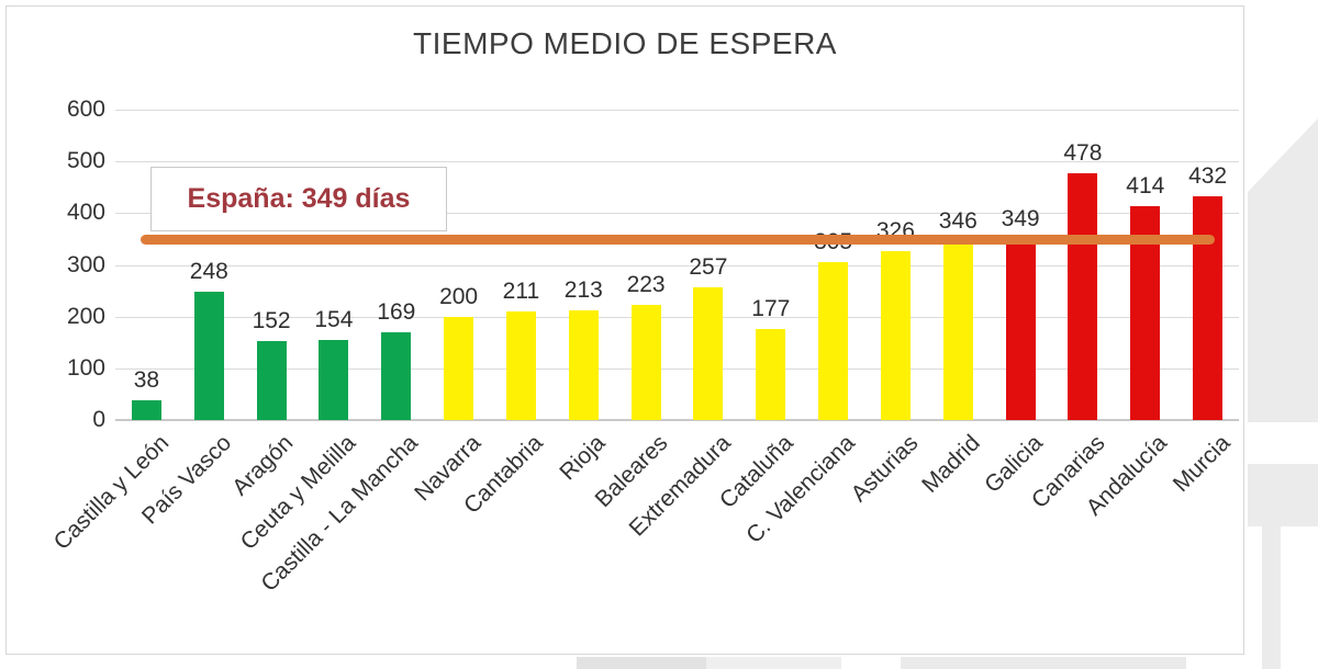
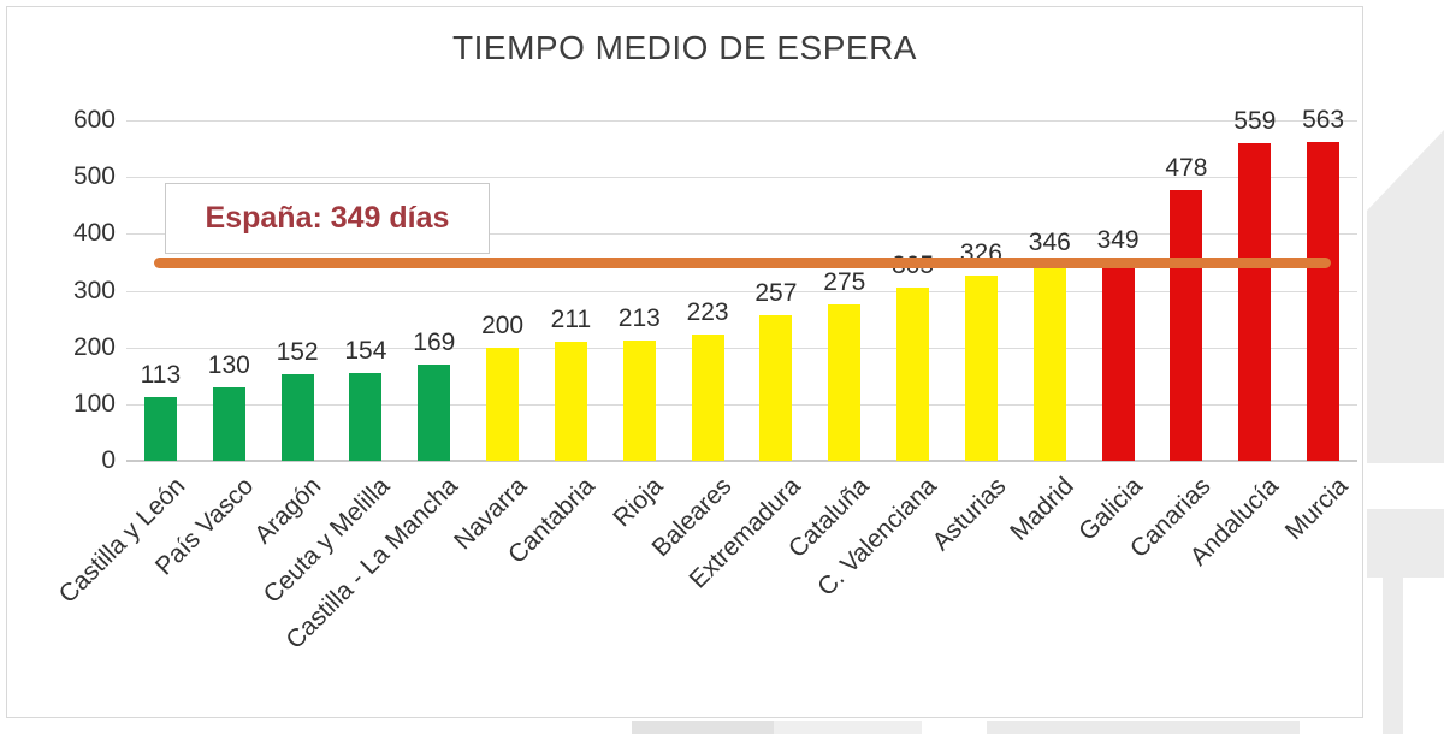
Castilla y León: 38 -> 113
País Vasco: 248 -> 130
Cataluña: 177 -> 275
Andalucía: 414 -> 559
Murcia: 432 -> 563
